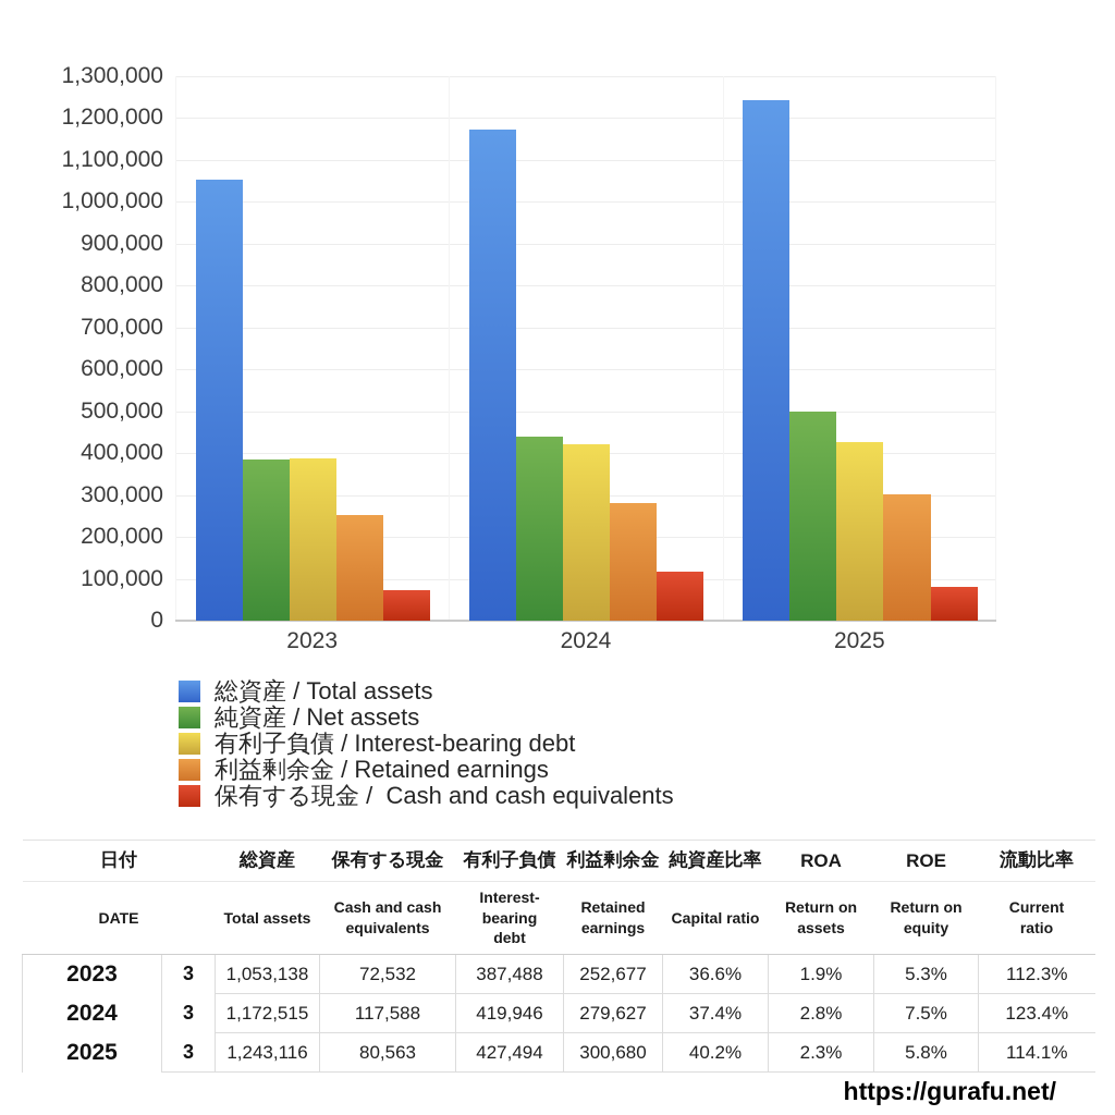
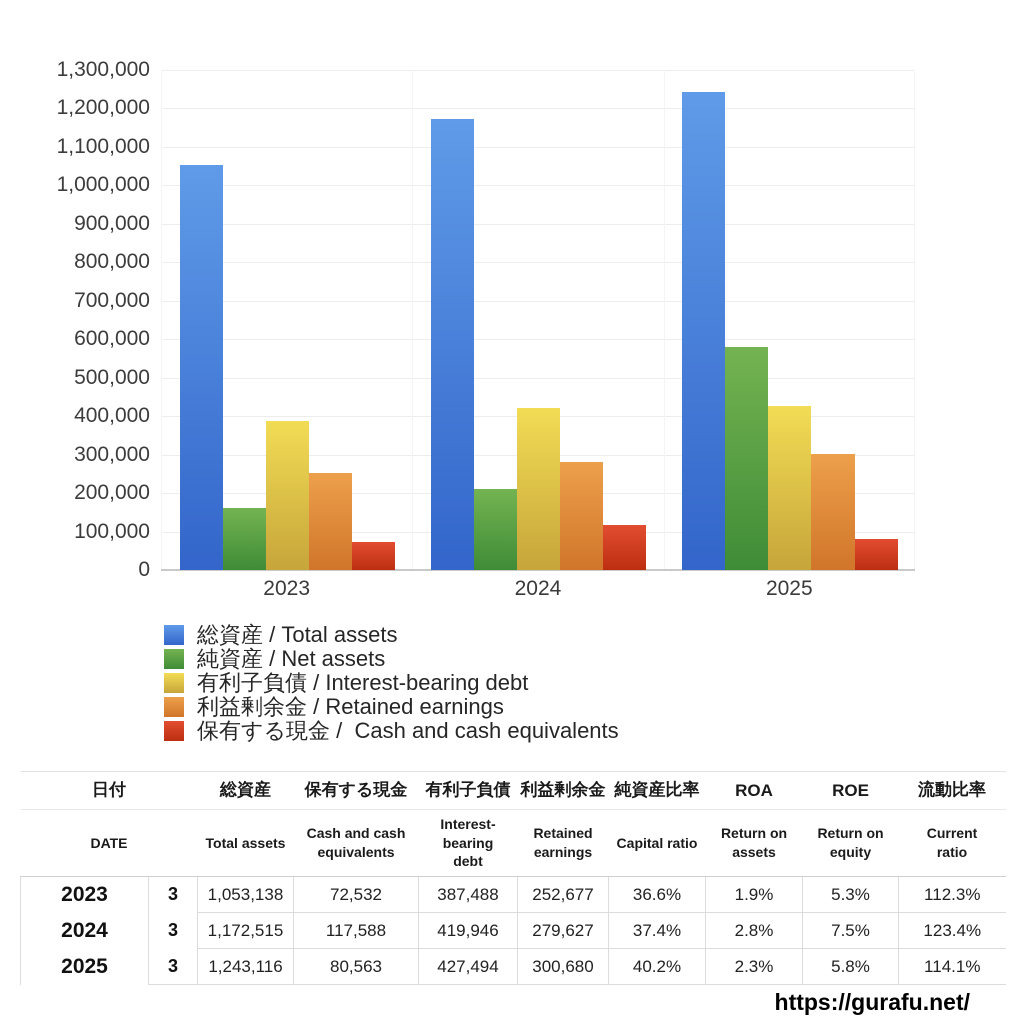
純資産 / Net assets/2023: 390000 -> 160000
純資産 / Net assets/2024: 440000 -> 210000
純資産 / Net assets/2025: 500000 -> 580000
